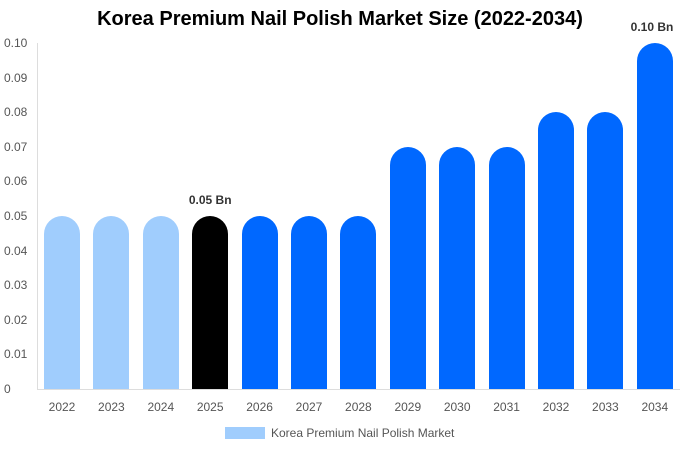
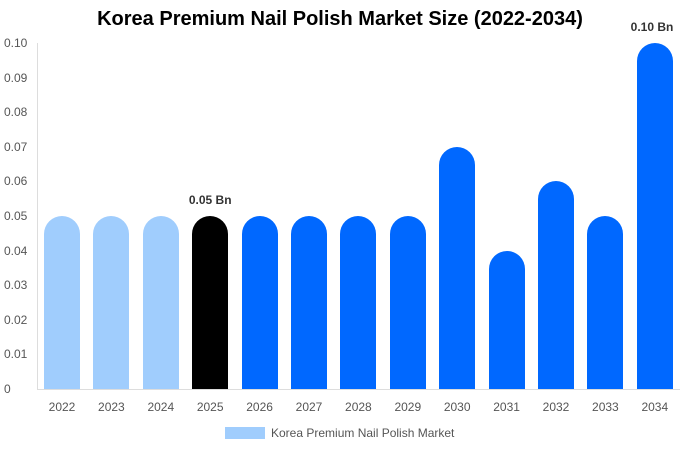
2029: 0.07 -> 0.05
2031: 0.07 -> 0.04
2032: 0.08 -> 0.06
2033: 0.08 -> 0.05
